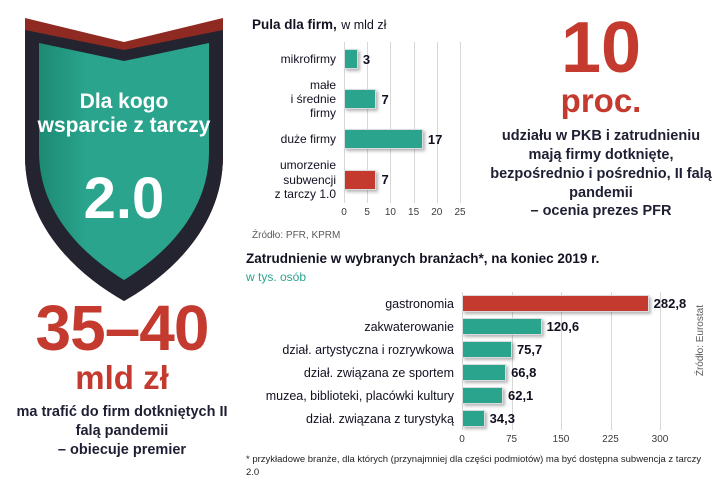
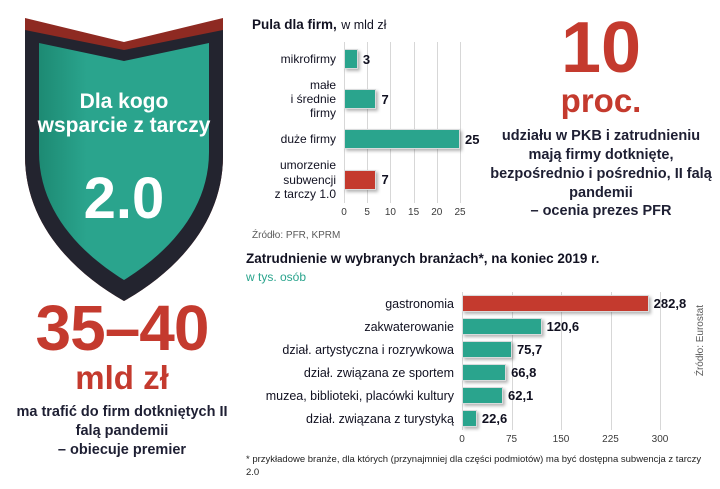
Pula dla firm,/duże firmy: 17 -> 25
Zatrudnienie w wybranych branżach*, na koniec 2019 r./dział. związana z turystyką: 34,3 -> 22,6
